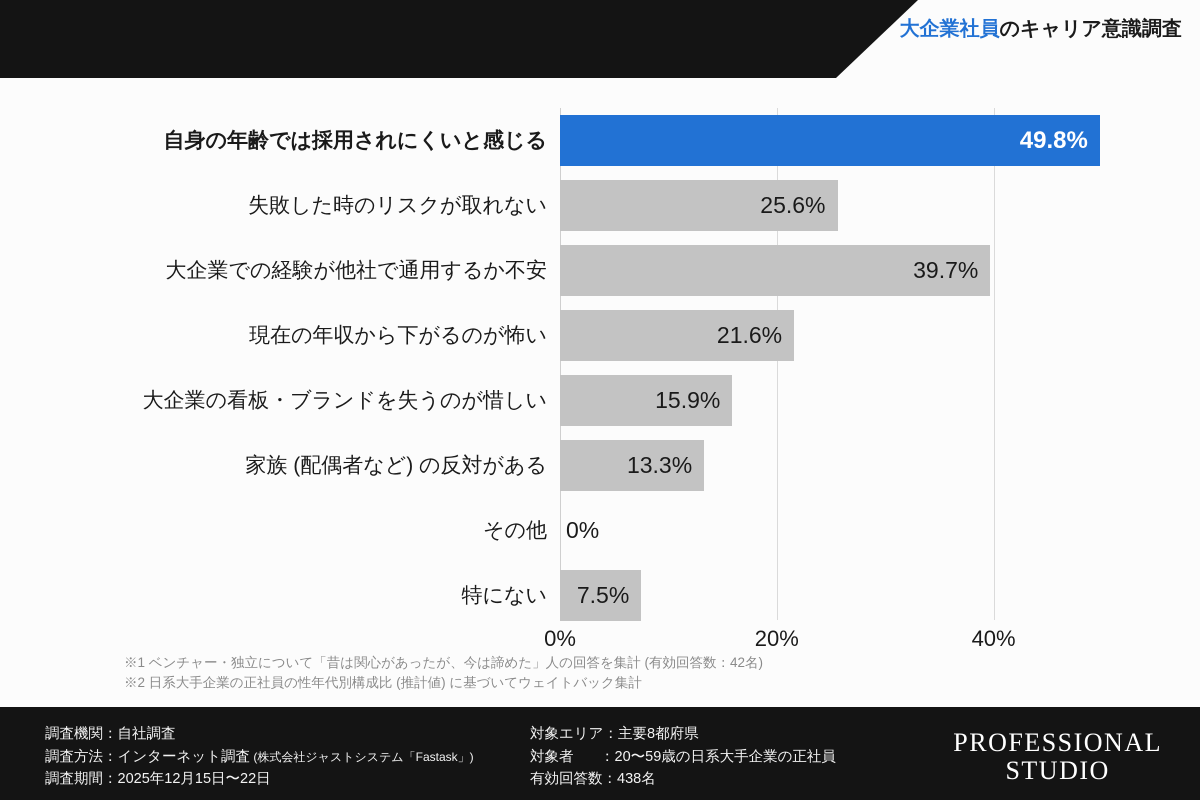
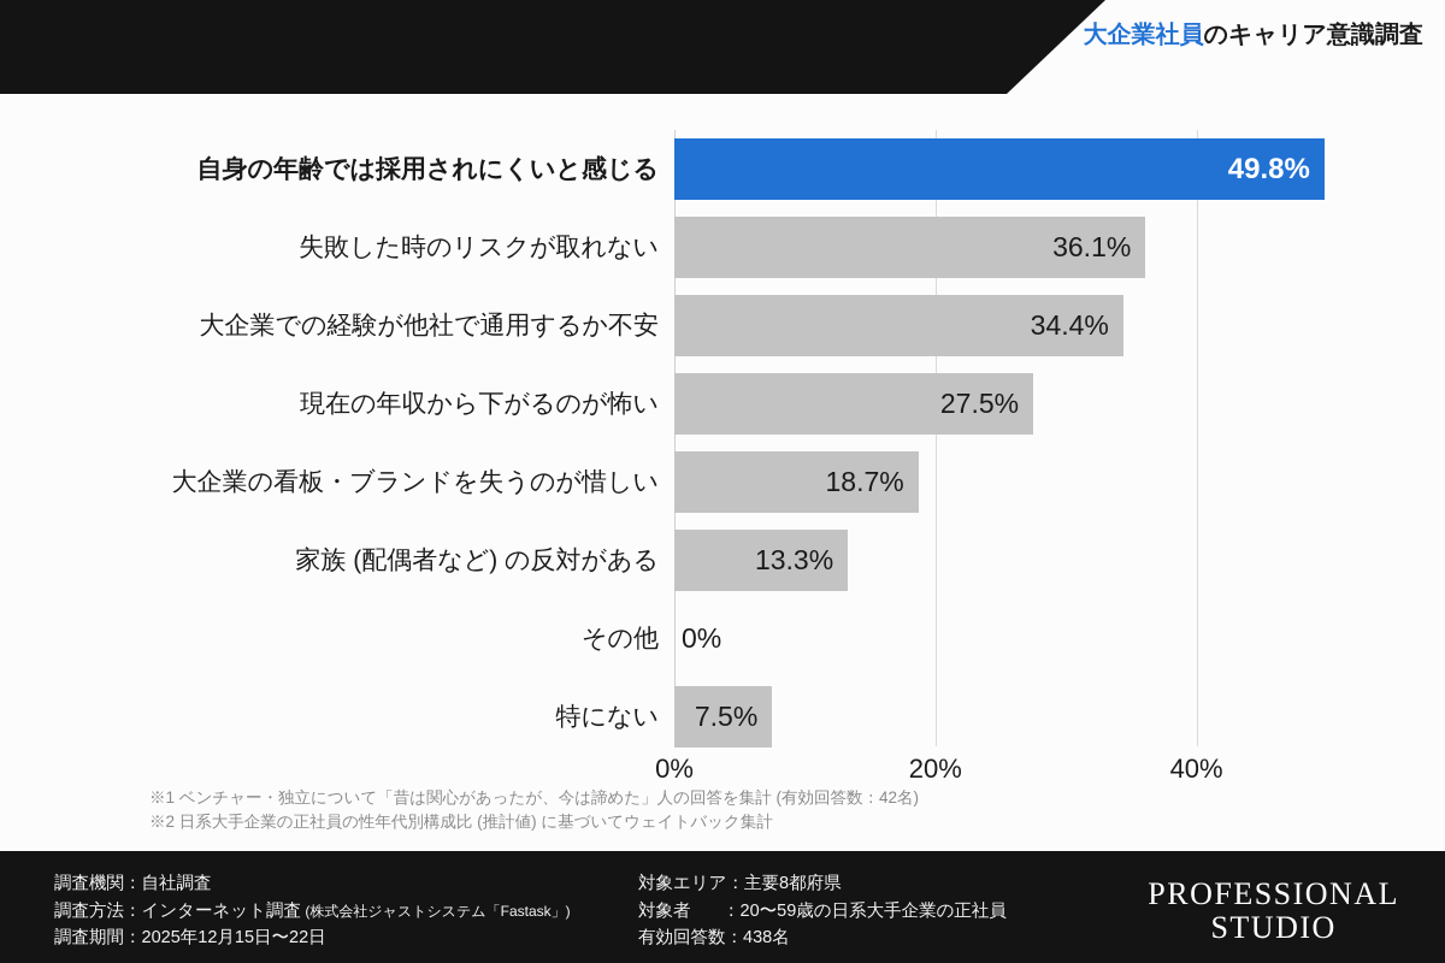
失敗した時のリスクが取れない: 25.6% -> 36.1%
大企業での経験が他社で通用するか不安: 39.7% -> 34.4%
現在の年収から下がるのが怖い: 21.6% -> 27.5%
大企業の看板・ブランドを失うのが惜しい: 15.9% -> 18.7%
